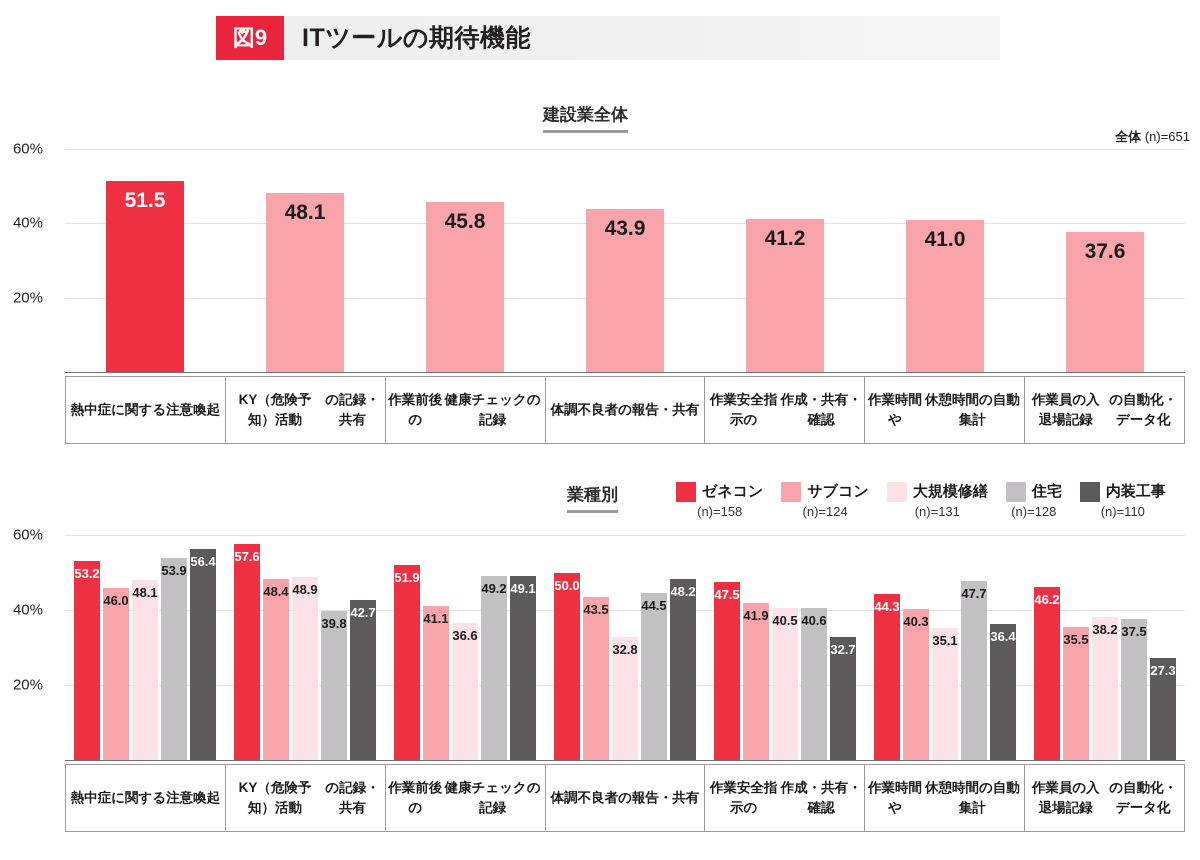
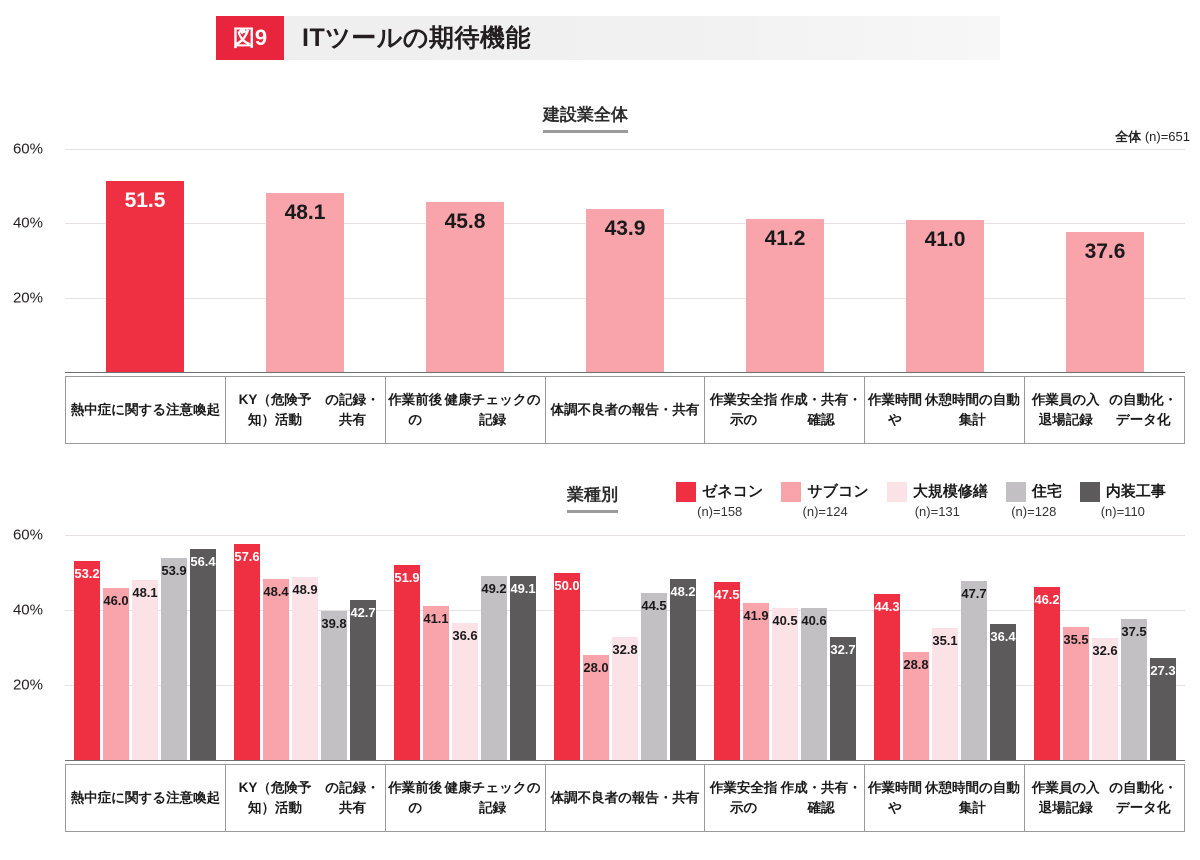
業種別/サブコン/体調不良者の報告・共有: 43.5 -> 28.0
業種別/サブコン/作業時間や休憩時間の自動集計: 40.3 -> 28.8
業種別/大規模修繕/作業員の入退場記録の自動化・データ化: 38.2 -> 32.6
